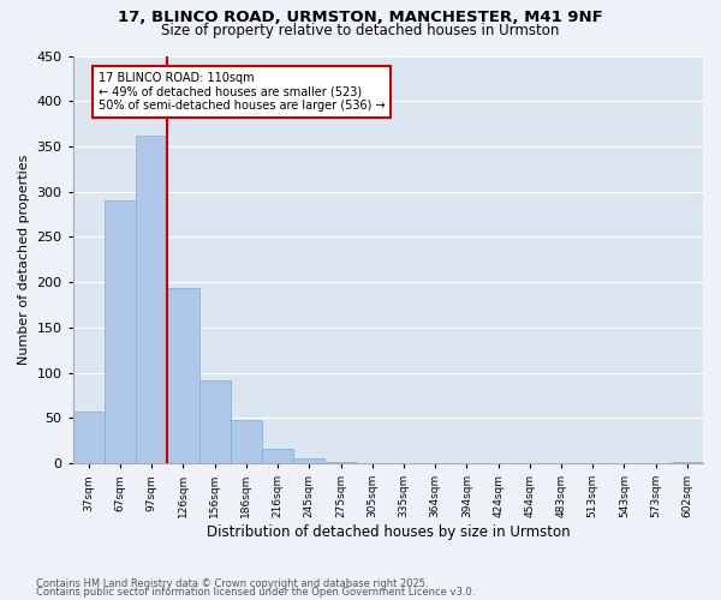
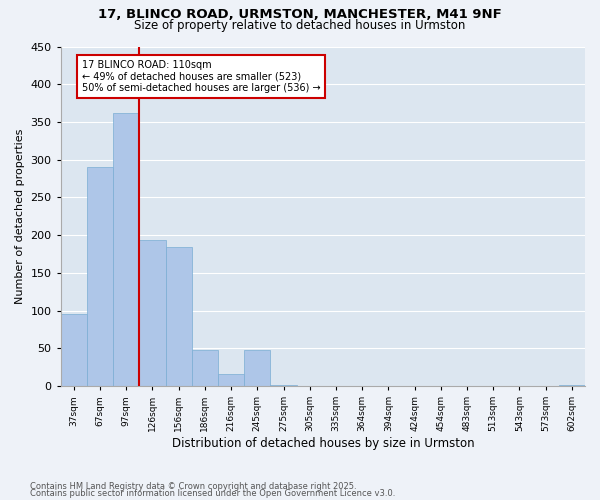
37sqm: 57 -> 96
156sqm: 92 -> 184
245sqm: 6 -> 48
